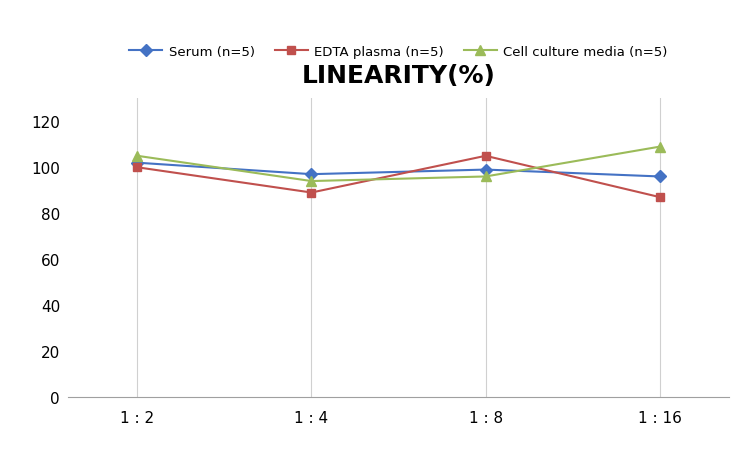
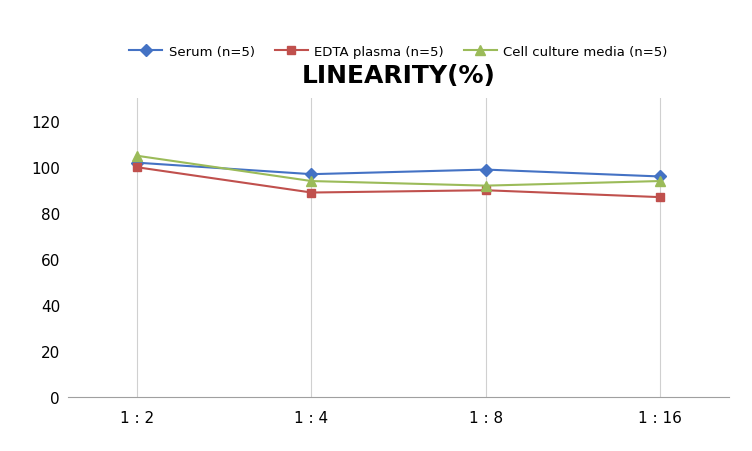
EDTA plasma (n=5)/1 : 8: 105 -> 90
Cell culture media (n=5)/1 : 8: 96 -> 92
Cell culture media (n=5)/1 : 16: 109 -> 94
